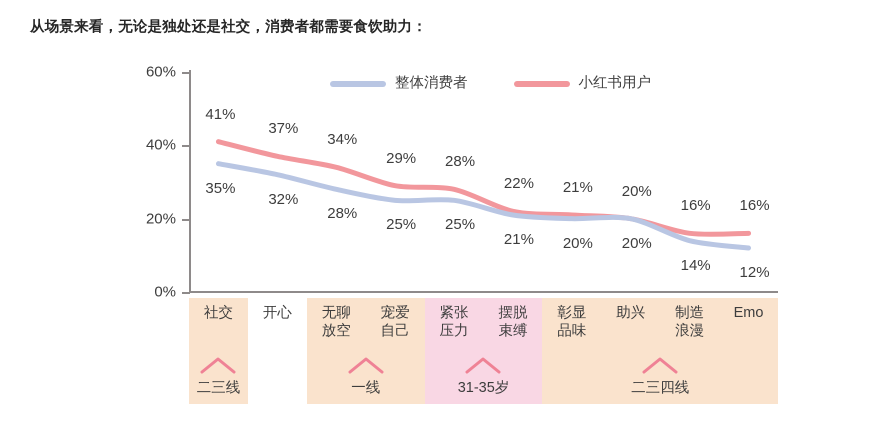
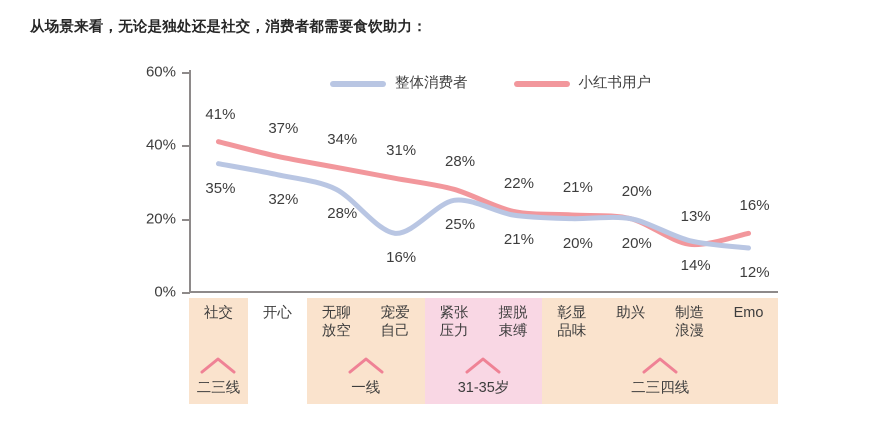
小红书用户/宠爱自己: 29% -> 31%
整体消费者/宠爱自己: 25% -> 16%
小红书用户/制造浪漫: 16% -> 13%
